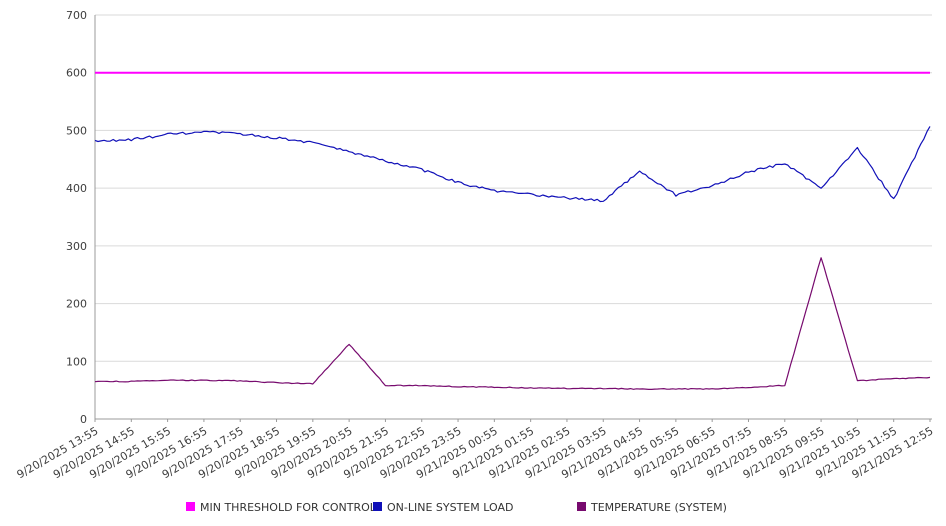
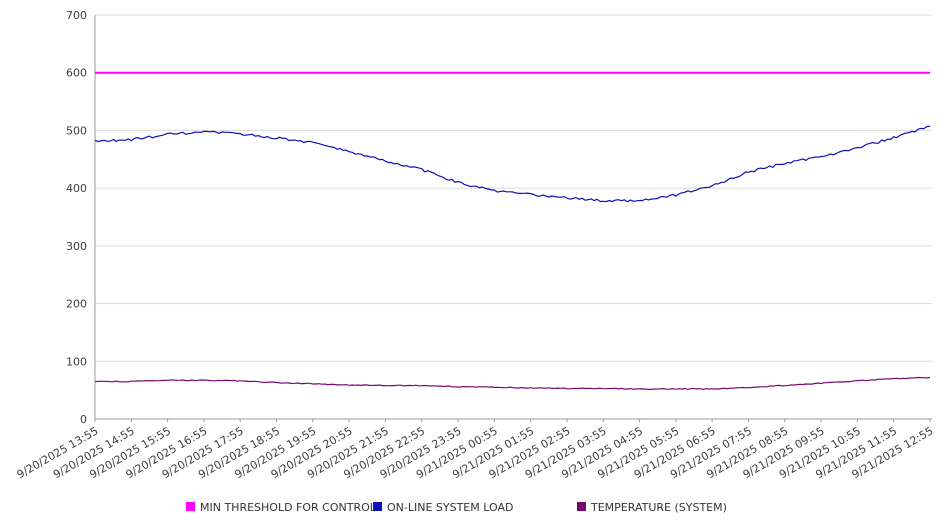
TEMPERATURE (SYSTEM)/9/20/2025 20:55: 130 -> 60
ON-LINE SYSTEM LOAD/9/21/2025 04:55: 430 -> 380
ON-LINE SYSTEM LOAD/9/21/2025 09:55: 400 -> 460
TEMPERATURE (SYSTEM)/9/21/2025 09:55: 280 -> 60
ON-LINE SYSTEM LOAD/9/21/2025 11:55: 380 -> 490
